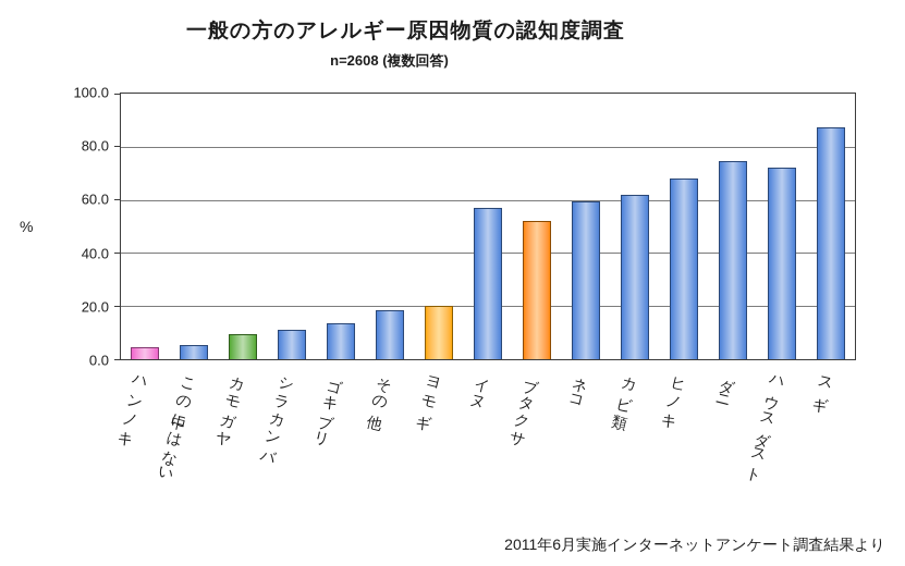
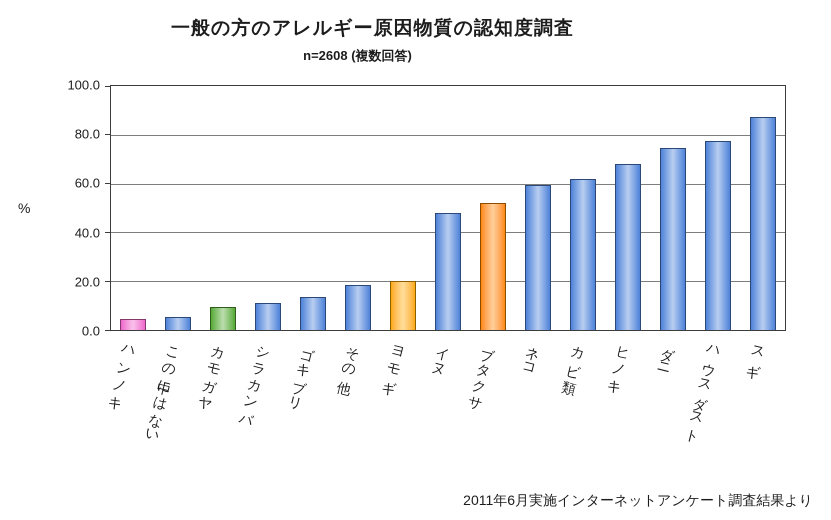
イヌ: 57 -> 48
ハウスダスト: 72 -> 78
